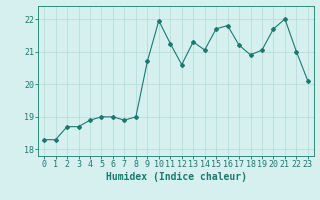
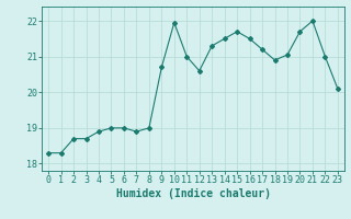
11: 21.25 -> 21.00
14: 21.05 -> 21.50
16: 21.80 -> 21.50
